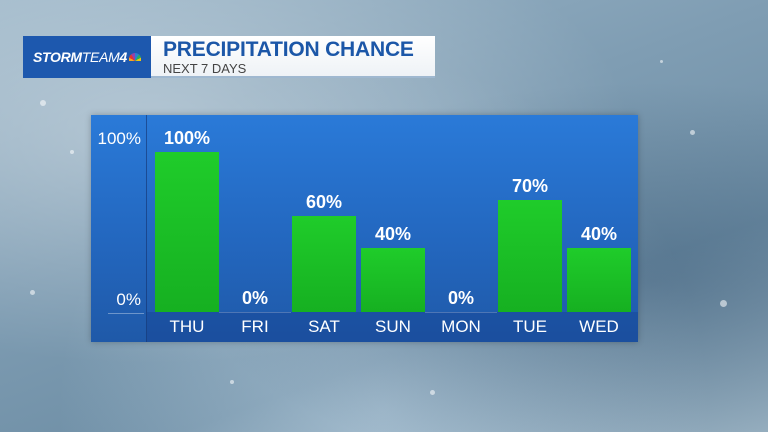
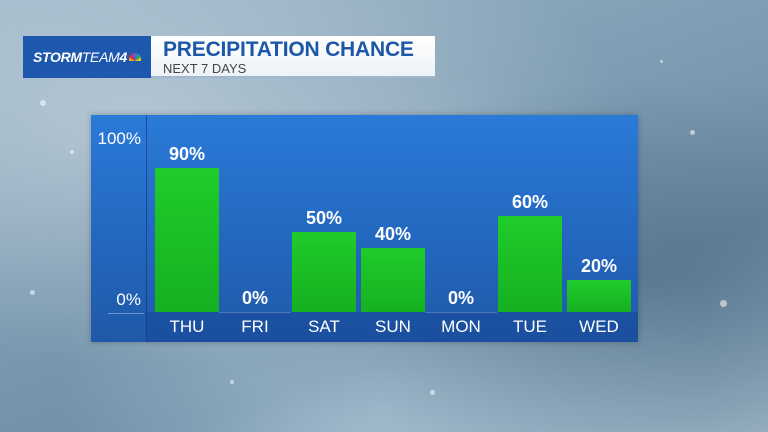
THU: 100% -> 90%
SAT: 60% -> 50%
TUE: 70% -> 60%
WED: 40% -> 20%
